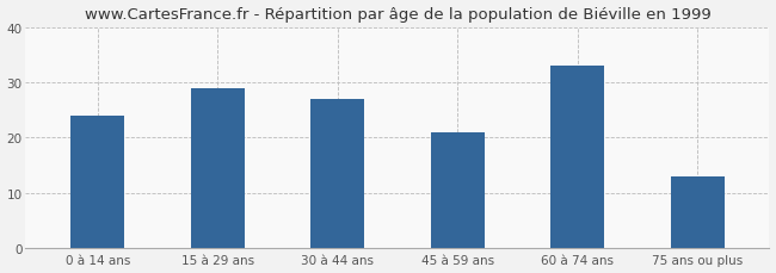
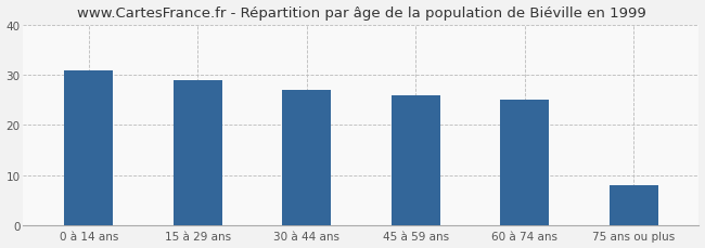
0 à 14 ans: 24 -> 31
45 à 59 ans: 21 -> 26
60 à 74 ans: 33 -> 25
75 ans ou plus: 13 -> 8
